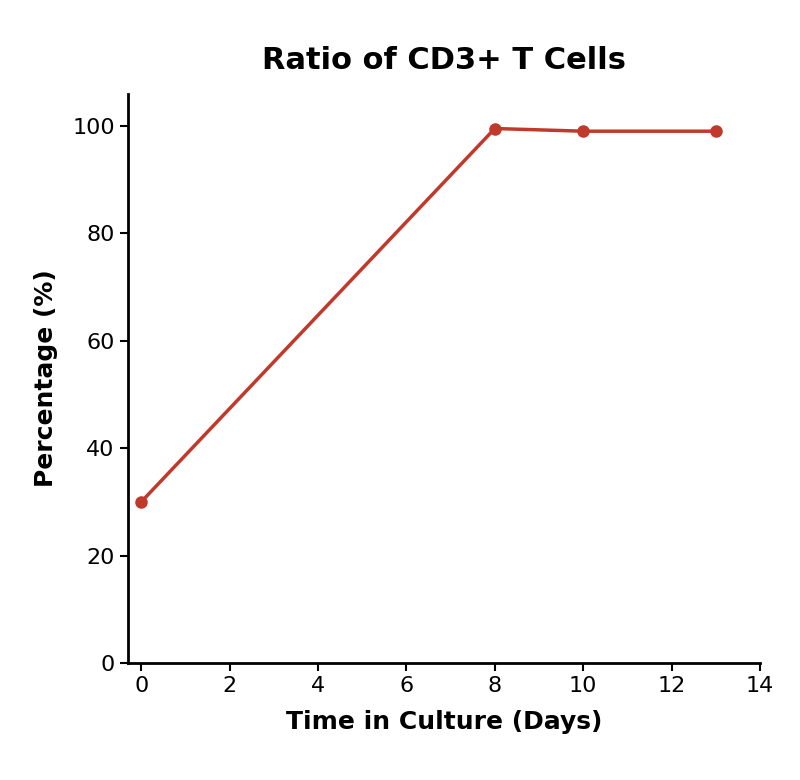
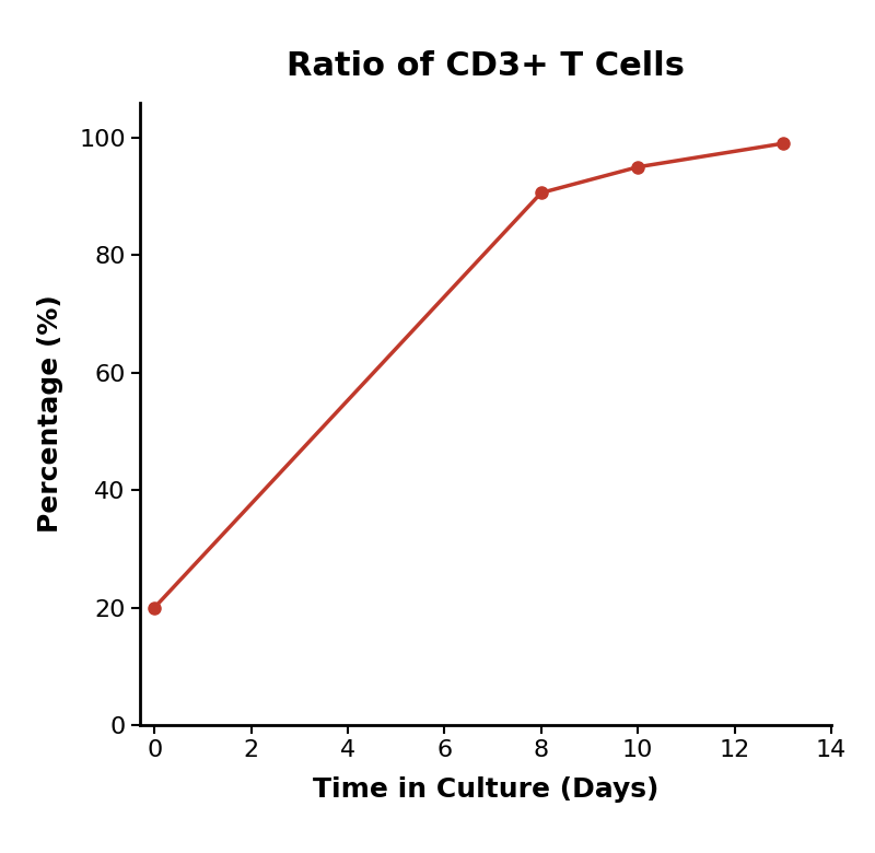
0: 30.0 -> 20.0
8: 99.5 -> 90.6
10: 99.0 -> 95.0
